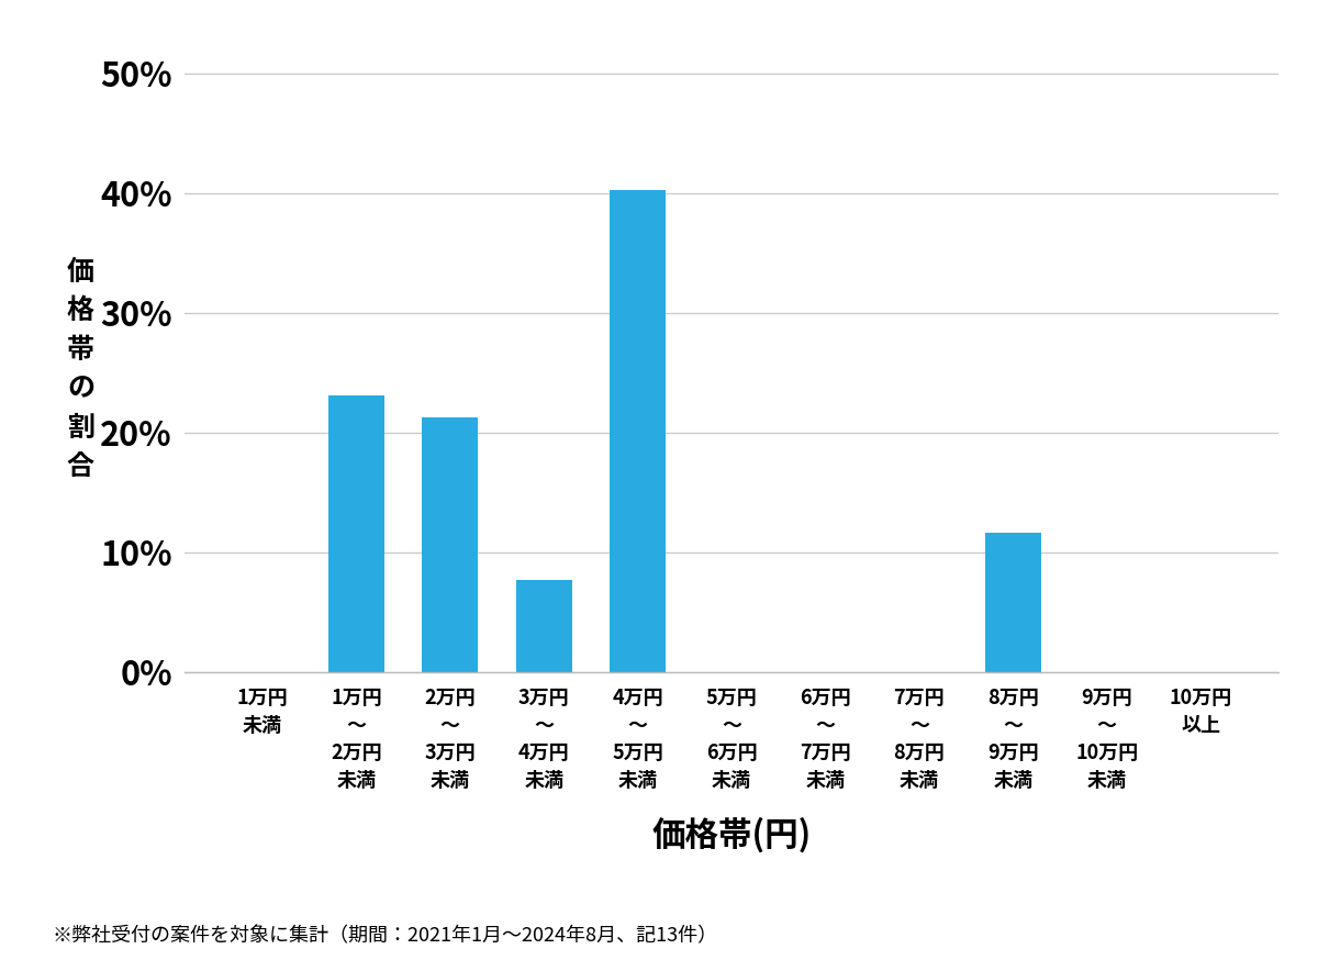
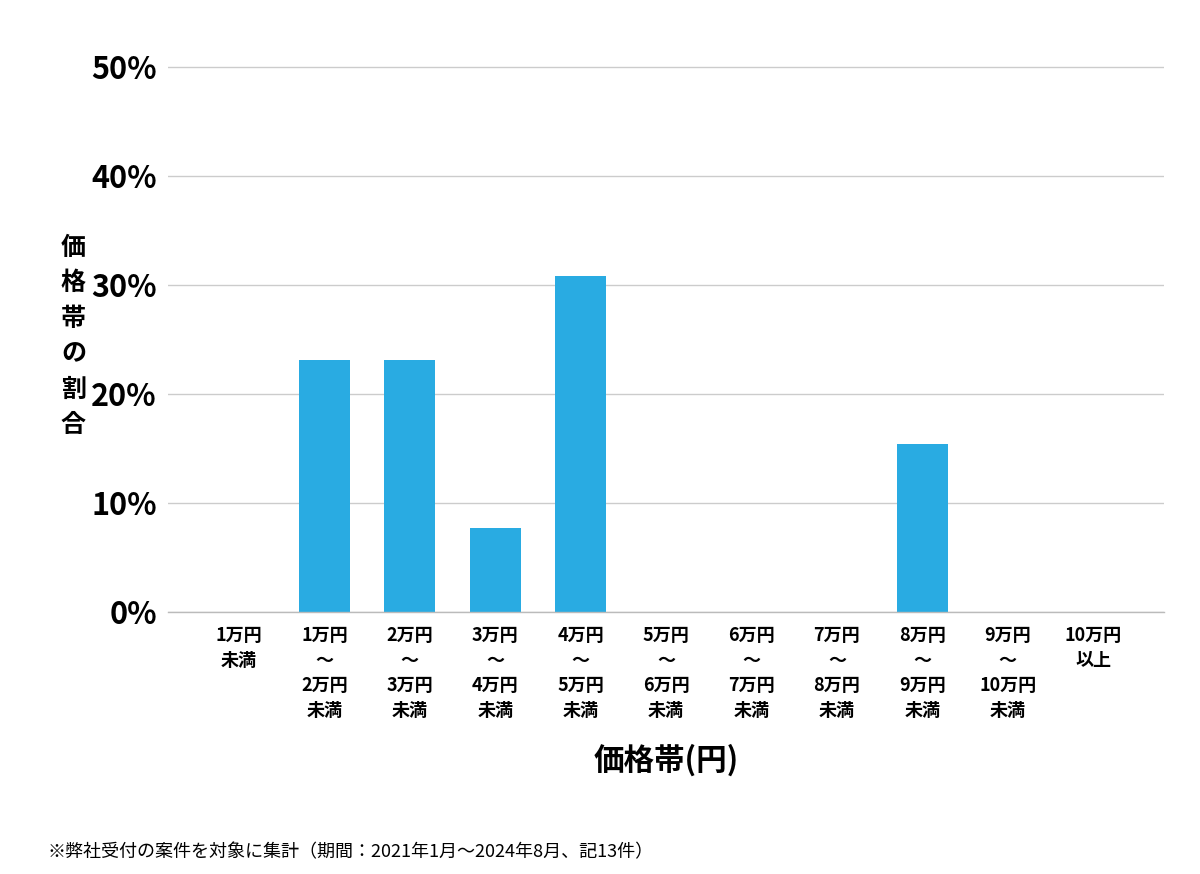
2万円 ～ 3万円 未満: 21.3% -> 23.1%
4万円 ～ 5万円 未満: 40.2% -> 30.8%
8万円 ～ 9万円 未満: 11.6% -> 15.4%
